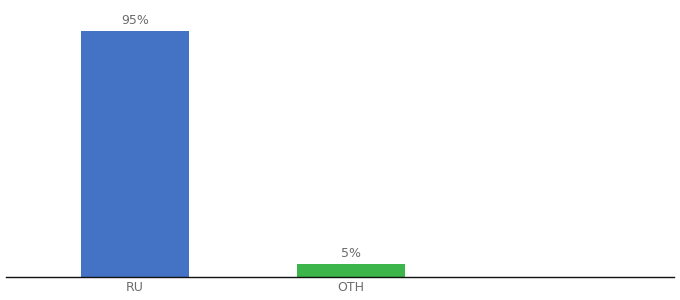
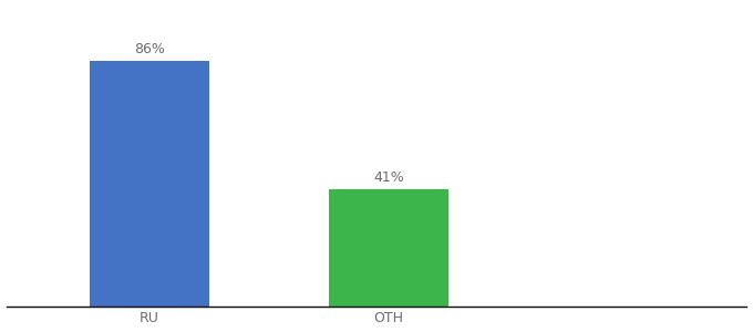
RU: 95% -> 86%
OTH: 5% -> 41%
